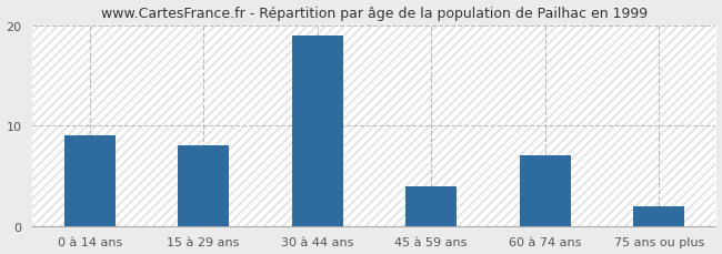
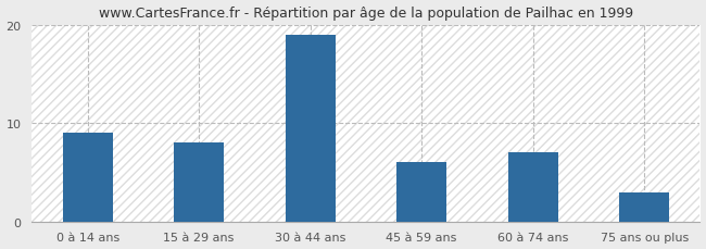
45 à 59 ans: 4 -> 6
75 ans ou plus: 2 -> 3
